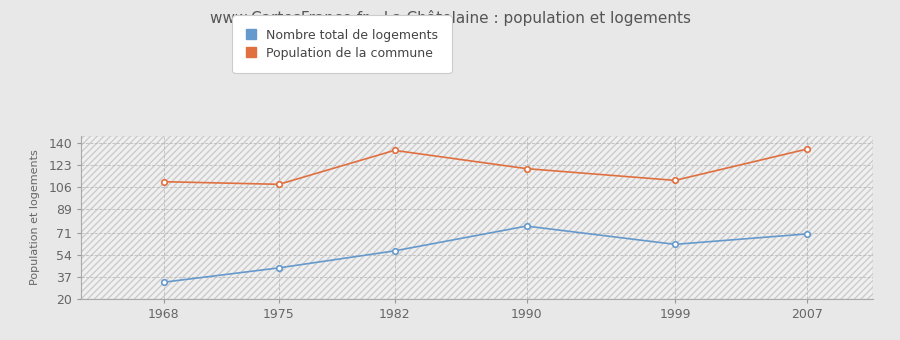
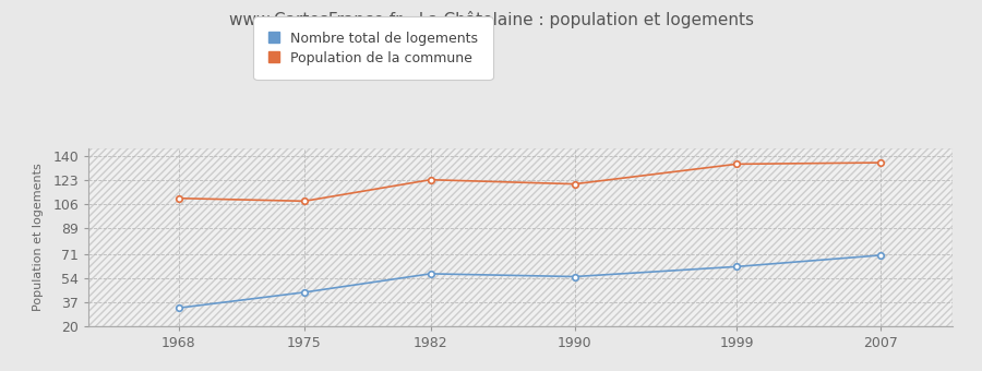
Population de la commune/1982: 134 -> 123
Nombre total de logements/1990: 76 -> 55
Population de la commune/1999: 111 -> 134
